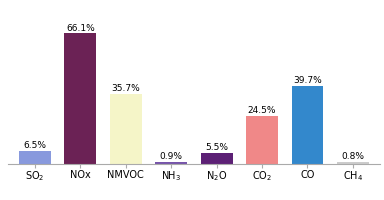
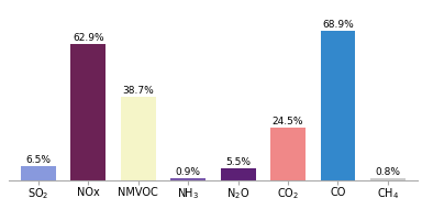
NOx: 66.1% -> 62.9%
NMVOC: 35.7% -> 38.7%
CO: 39.7% -> 68.9%
